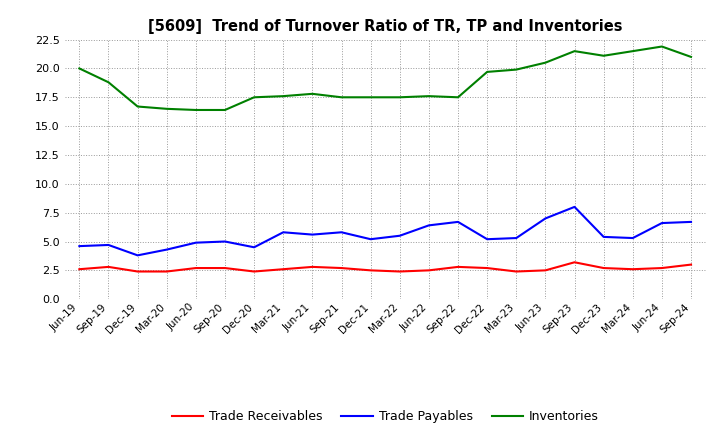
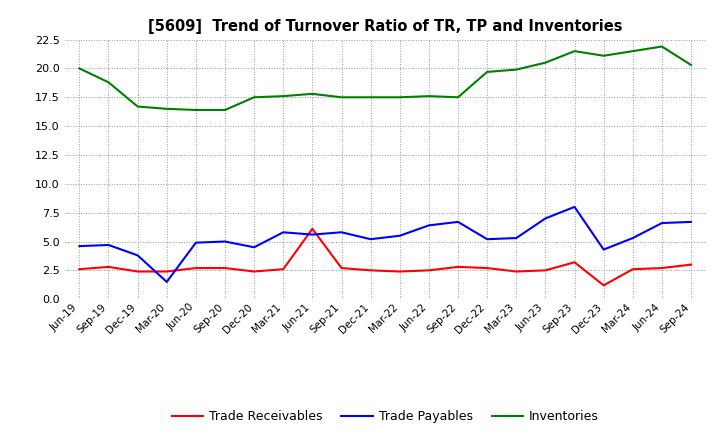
Trade Payables/Mar-20: 4.3 -> 1.5
Trade Receivables/Jun-21: 2.8 -> 6.1
Trade Receivables/Dec-23: 2.7 -> 1.2
Trade Payables/Dec-23: 5.4 -> 4.3
Inventories/Sep-24: 21.0 -> 20.3
